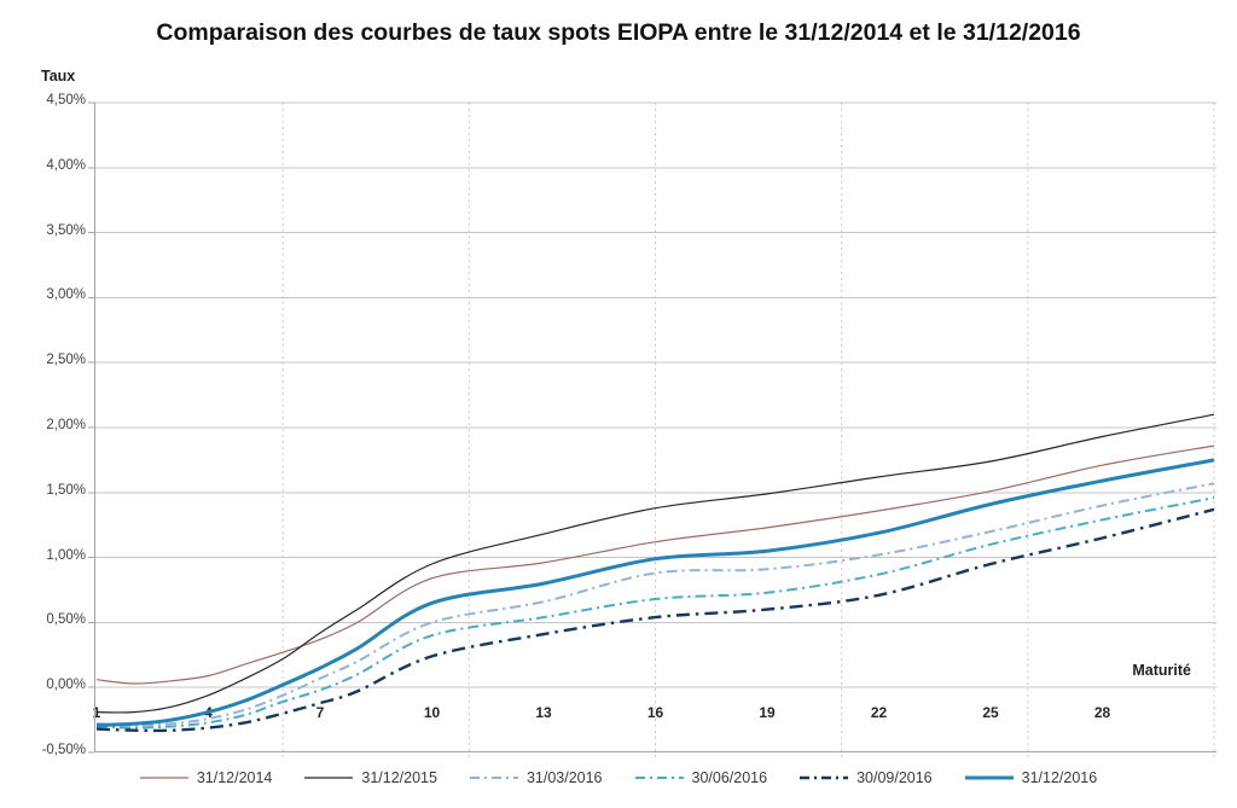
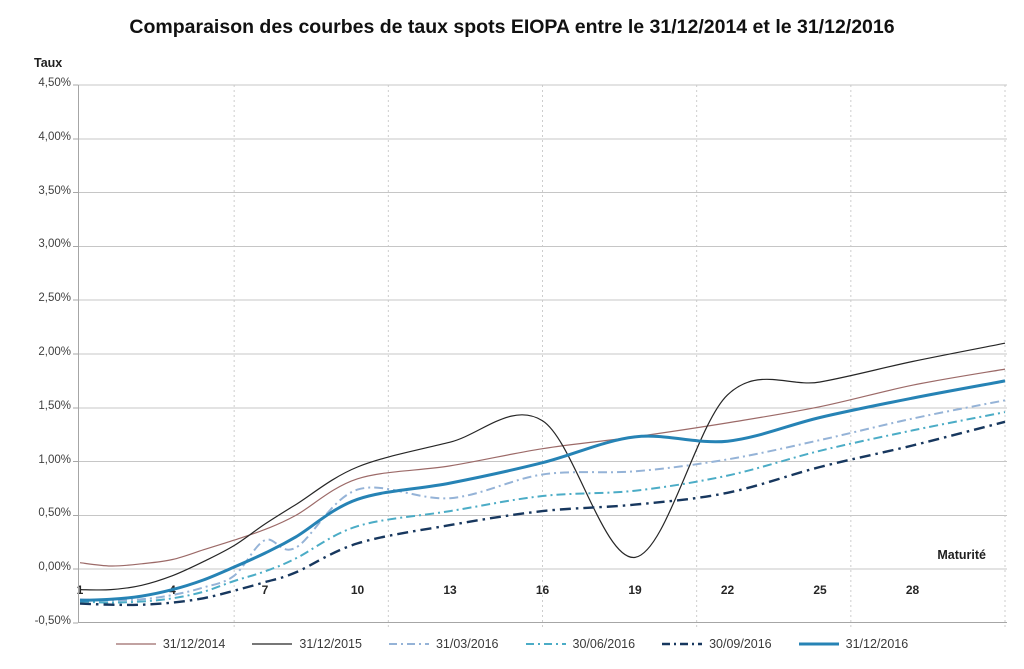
31/03/2016/7: 0,07% -> 0,27%
31/03/2016/10: 0,50% -> 0,74%
31/12/2015/19: 1,49% -> 0,11%
31/12/2016/19: 1,05% -> 1,23%
